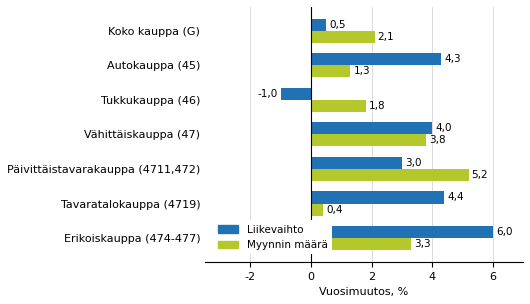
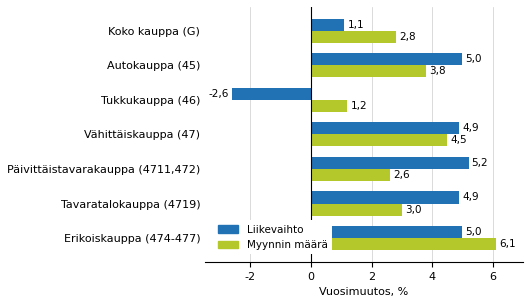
Liikevaihto/Koko kauppa (G): 0,5 -> 1,1
Myynnin määrä/Koko kauppa (G): 2,1 -> 2,8
Liikevaihto/Autokauppa (45): 4,3 -> 5,0
Myynnin määrä/Autokauppa (45): 1,3 -> 3,8
Liikevaihto/Tukkukauppa (46): -1,0 -> -2,6
Myynnin määrä/Tukkukauppa (46): 1,8 -> 1,2
Liikevaihto/Vähittäiskauppa (47): 4,0 -> 4,9
Myynnin määrä/Vähittäiskauppa (47): 3,8 -> 4,5
Liikevaihto/Päivittäistavarakauppa (4711,472): 3,0 -> 5,2
Myynnin määrä/Päivittäistavarakauppa (4711,472): 5,2 -> 2,6
Liikevaihto/Tavaratalokauppa (4719): 4,4 -> 4,9
Myynnin määrä/Tavaratalokauppa (4719): 0,4 -> 3,0
Liikevaihto/Erikoiskauppa (474-477): 6,0 -> 5,0
Myynnin määrä/Erikoiskauppa (474-477): 3,3 -> 6,1
